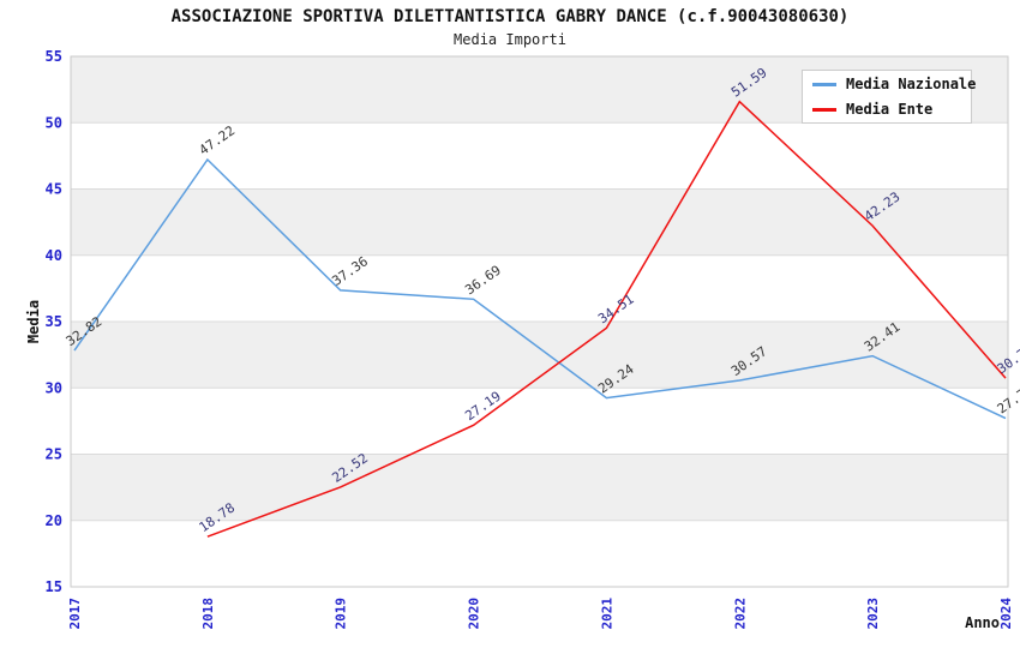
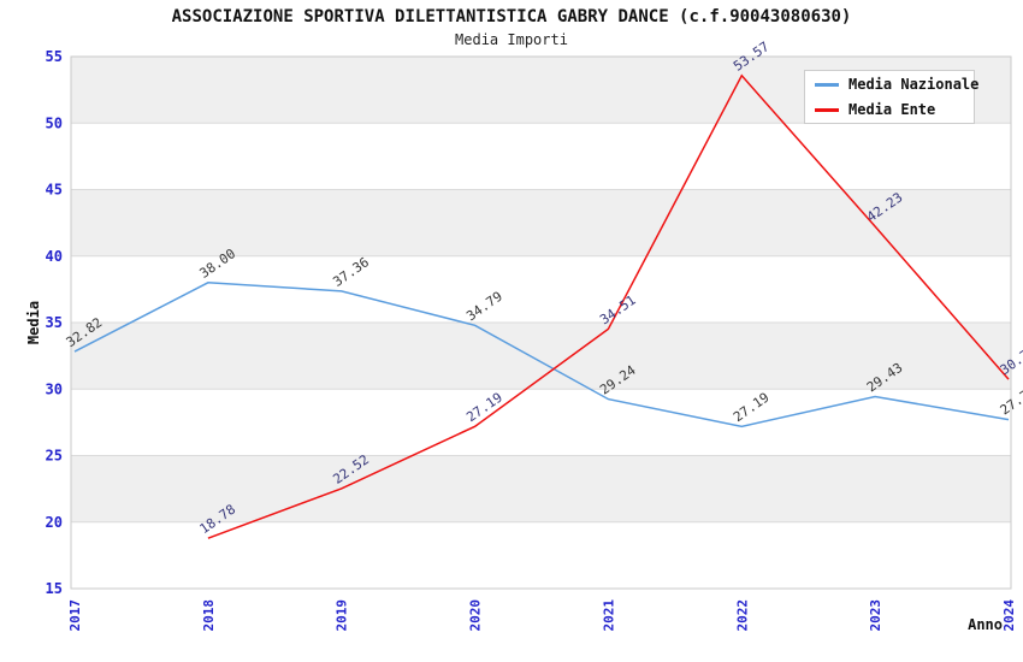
Media Nazionale/2018: 47.22 -> 38.00
Media Nazionale/2020: 36.69 -> 34.79
Media Nazionale/2022: 30.57 -> 27.19
Media Ente/2022: 51.59 -> 53.57
Media Nazionale/2023: 32.41 -> 29.43
